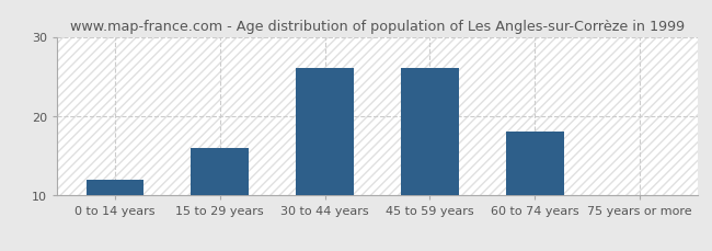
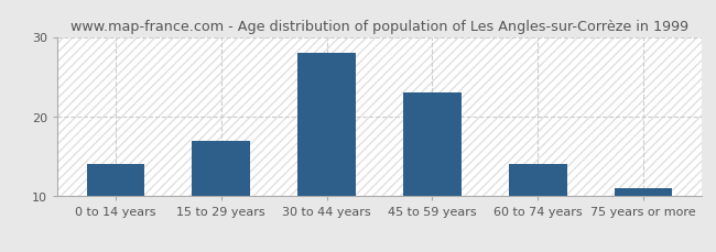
0 to 14 years: 12 -> 14
15 to 29 years: 16 -> 17
30 to 44 years: 26 -> 28
45 to 59 years: 26 -> 23
60 to 74 years: 18 -> 14
75 years or more: 10 -> 11
